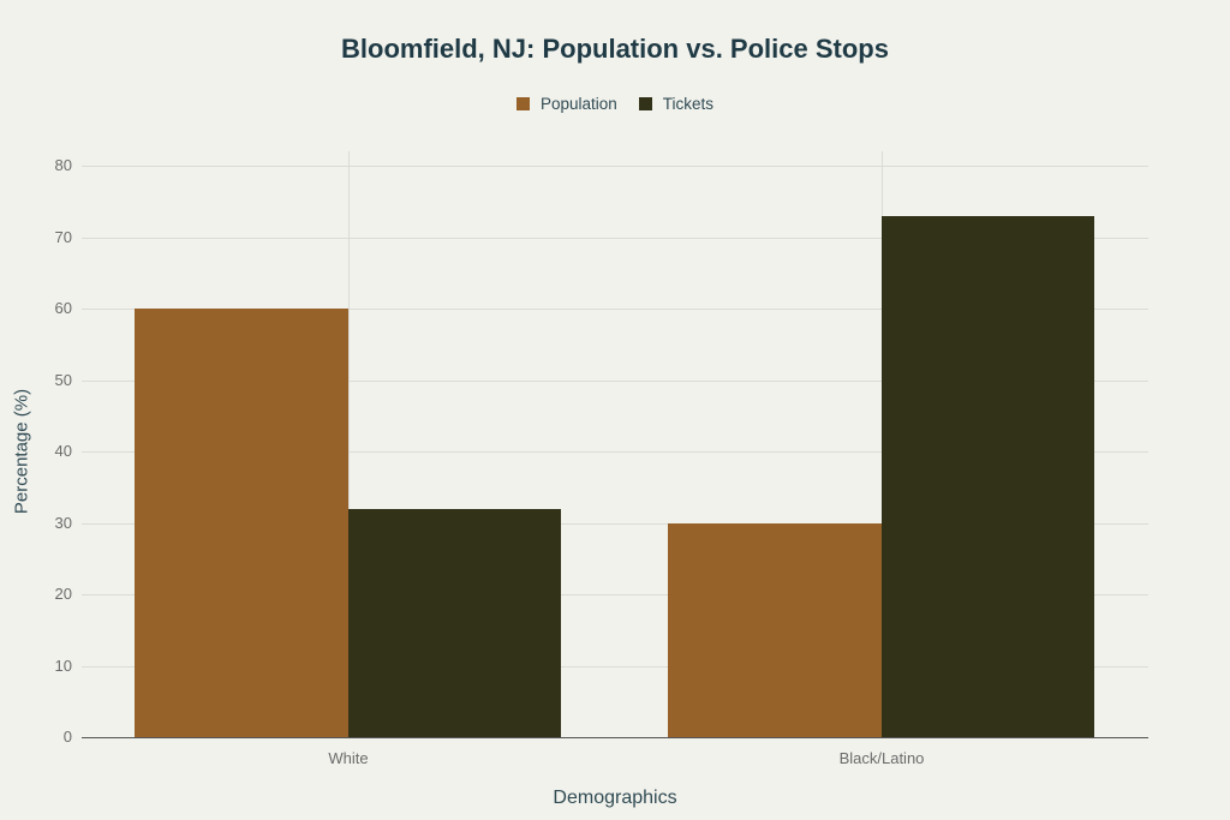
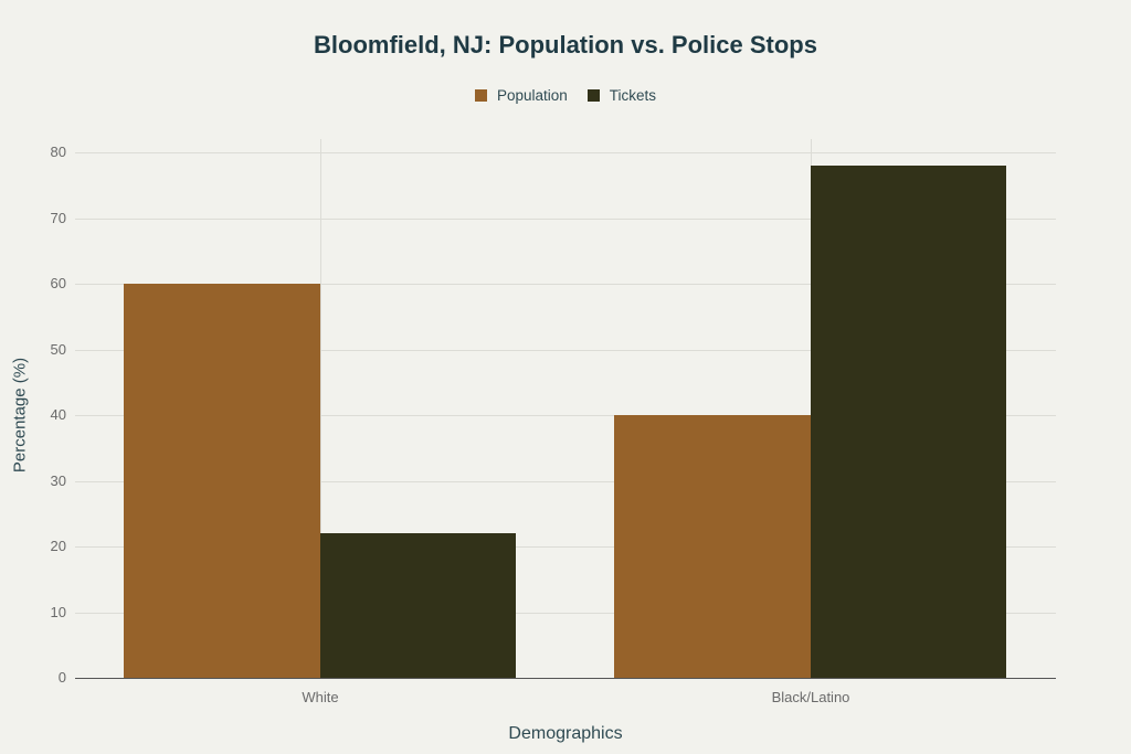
Tickets/White: 32 -> 22
Population/Black/Latino: 30 -> 40
Tickets/Black/Latino: 73 -> 78
